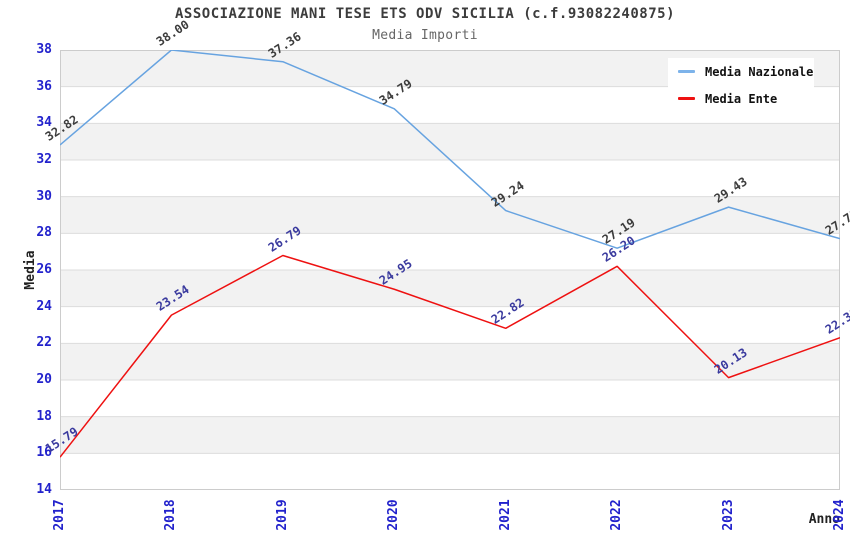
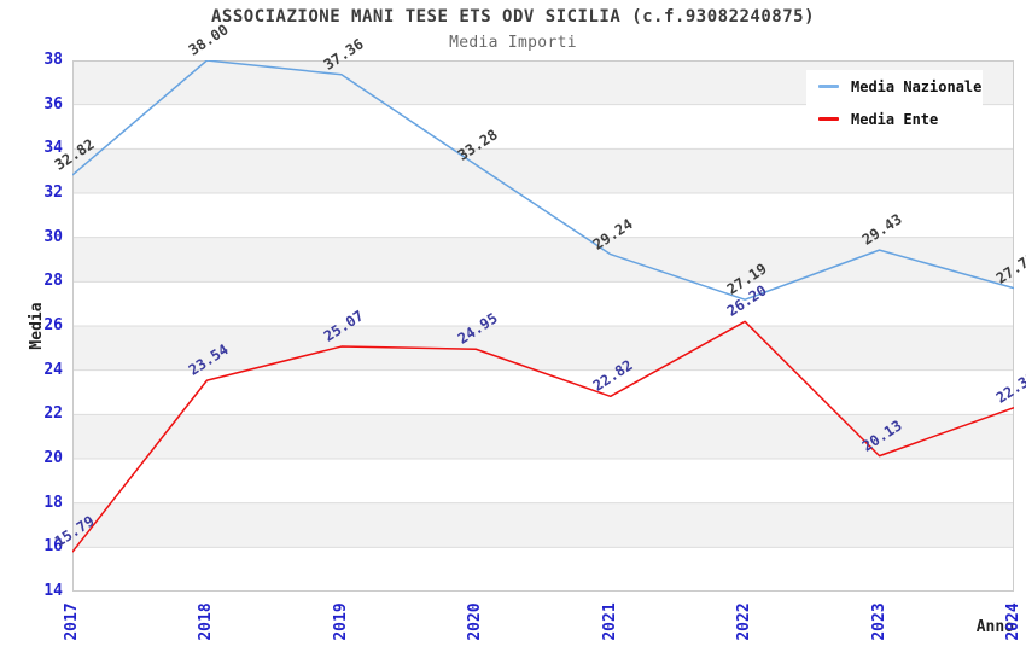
Media Ente/2019: 26.79 -> 25.07
Media Nazionale/2020: 34.79 -> 33.28
